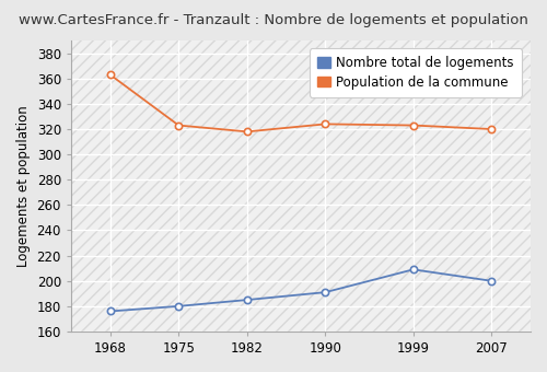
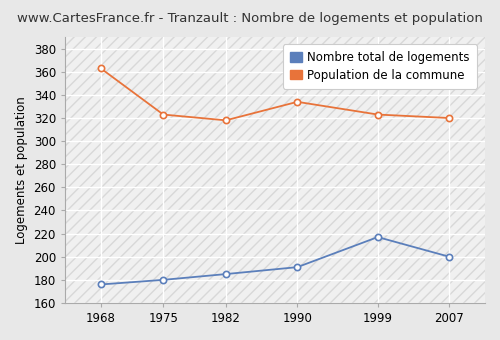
Population de la commune/1990: 324 -> 334
Nombre total de logements/1999: 209 -> 217
